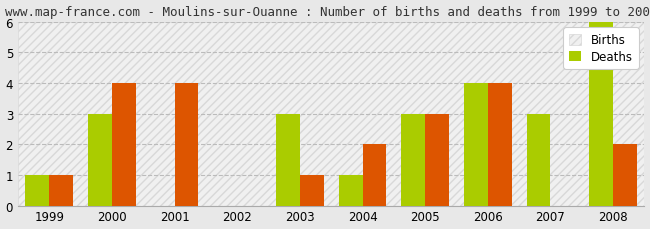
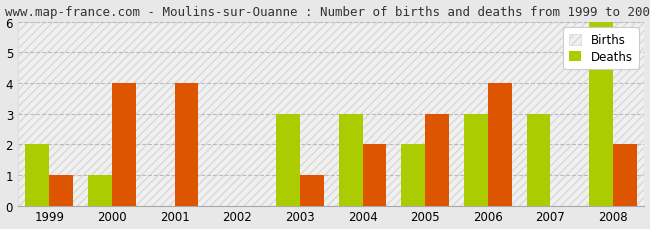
Deaths/1999: 1 -> 2
Deaths/2000: 3 -> 1
Deaths/2004: 1 -> 3
Deaths/2005: 3 -> 2
Deaths/2006: 4 -> 3
